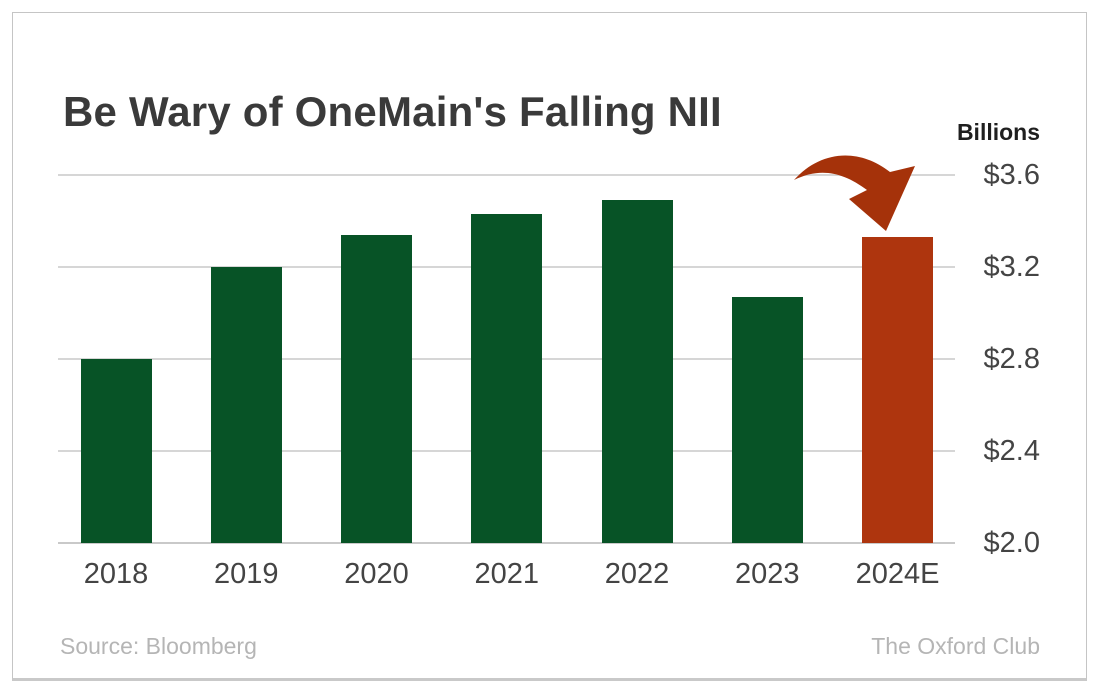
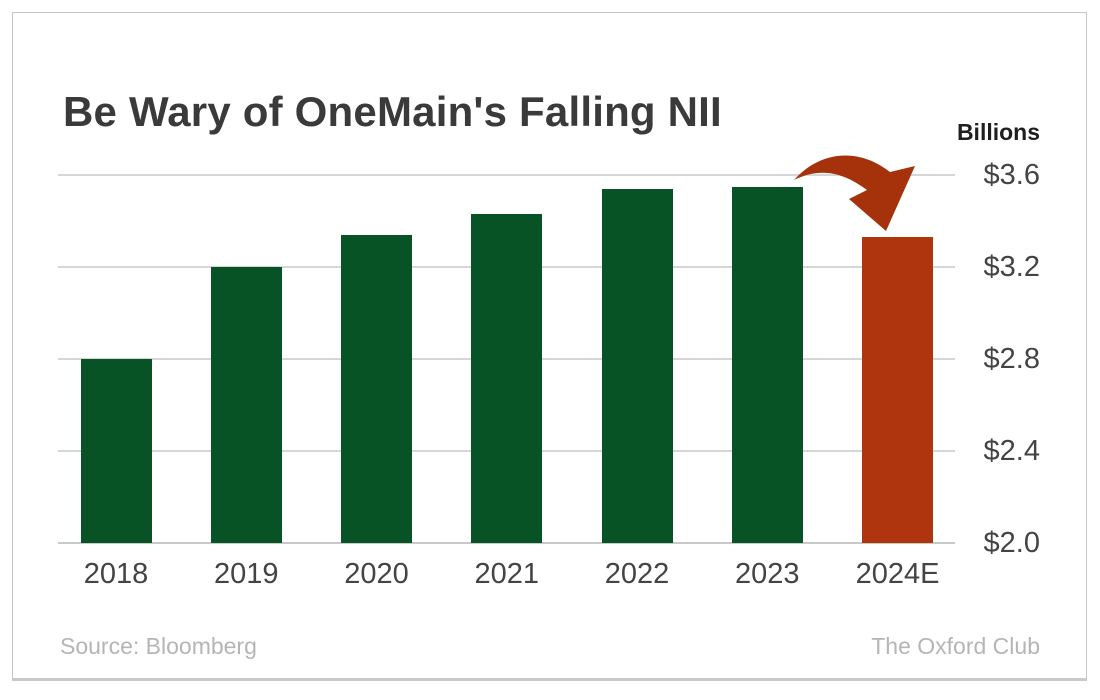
2022: $3.49 -> $3.54
2023: $3.07 -> $3.55
